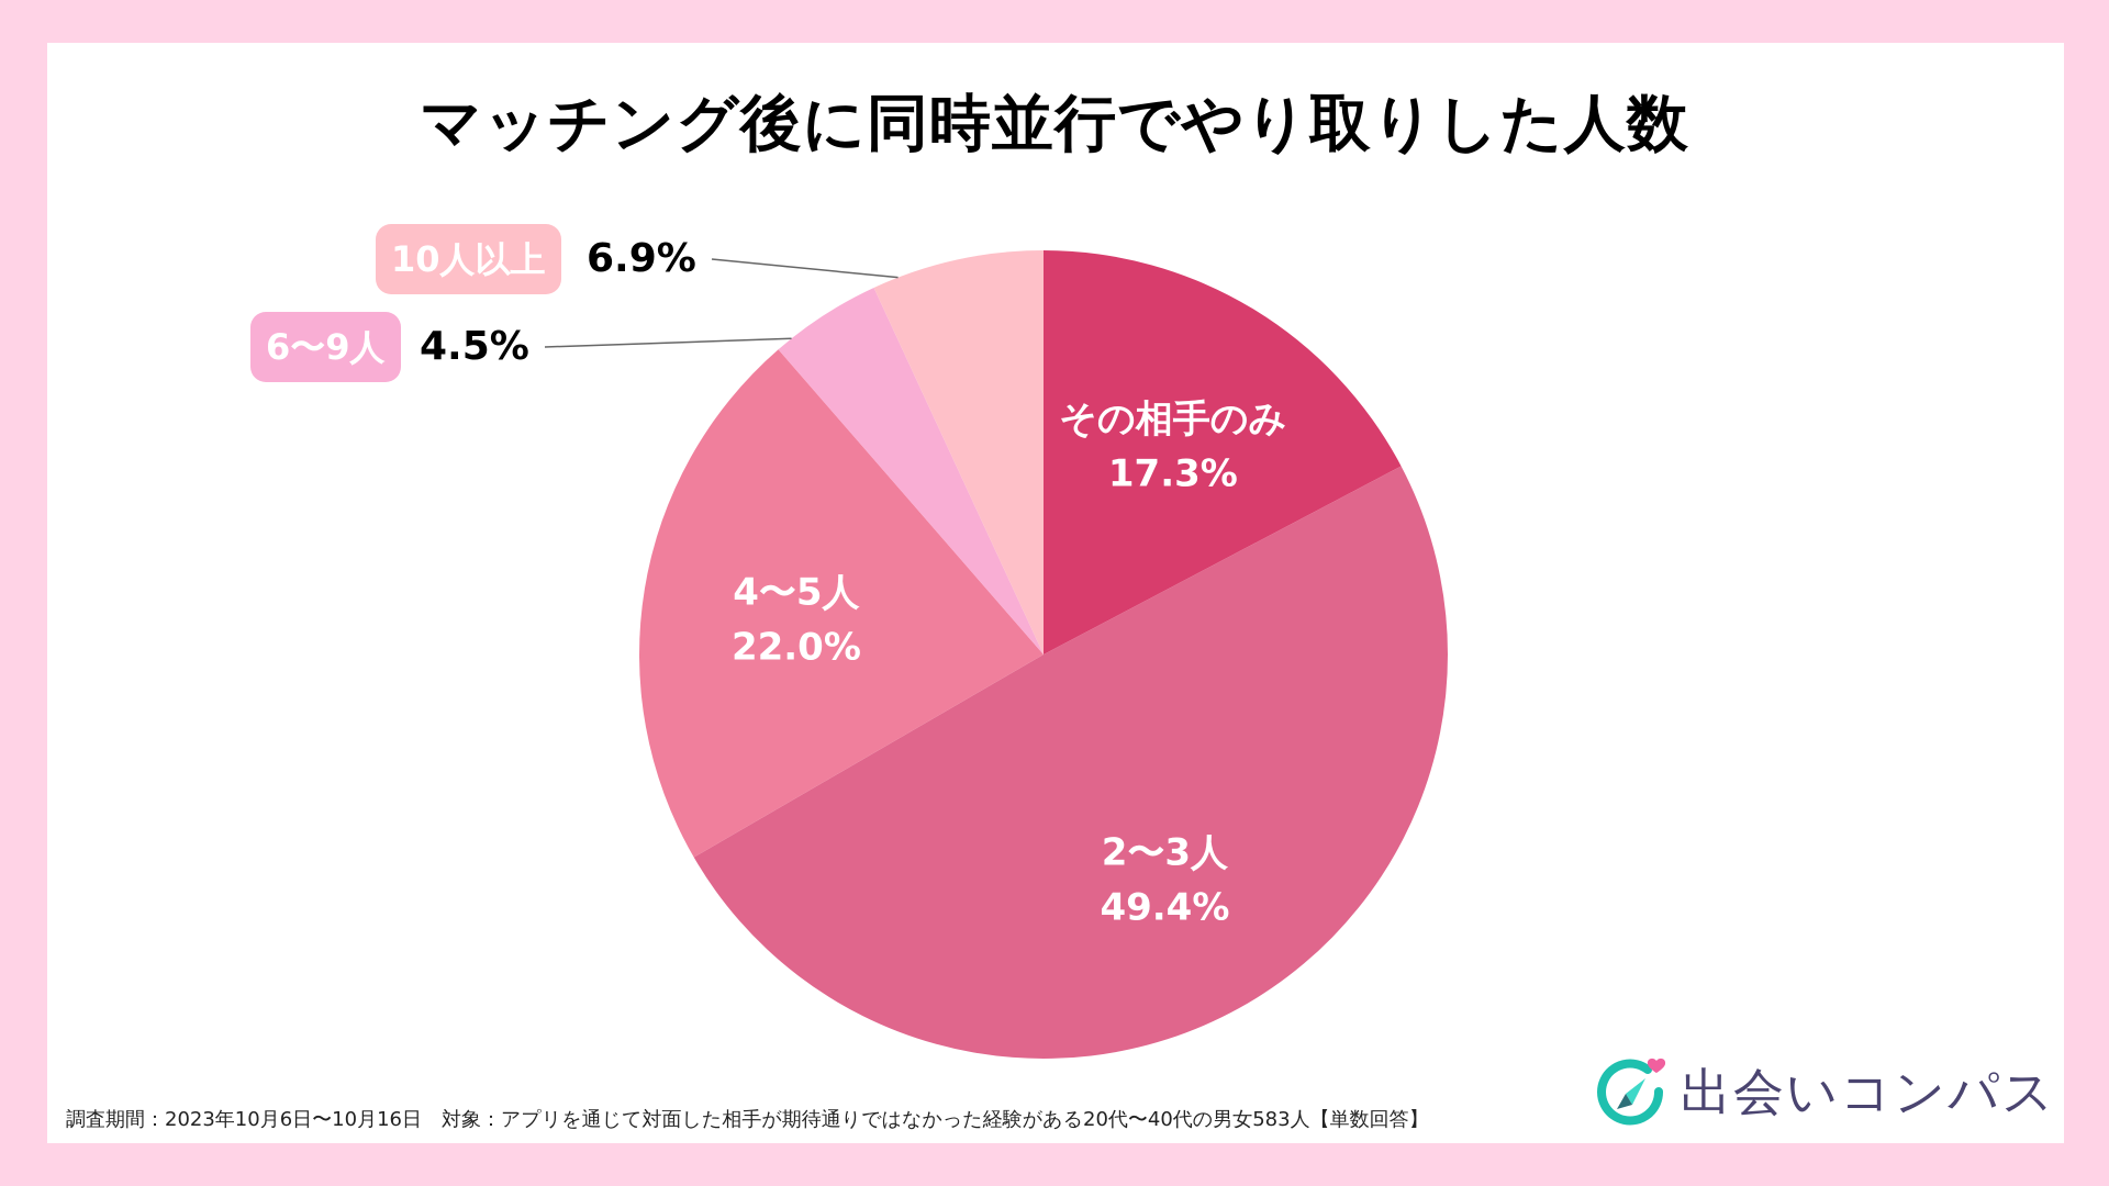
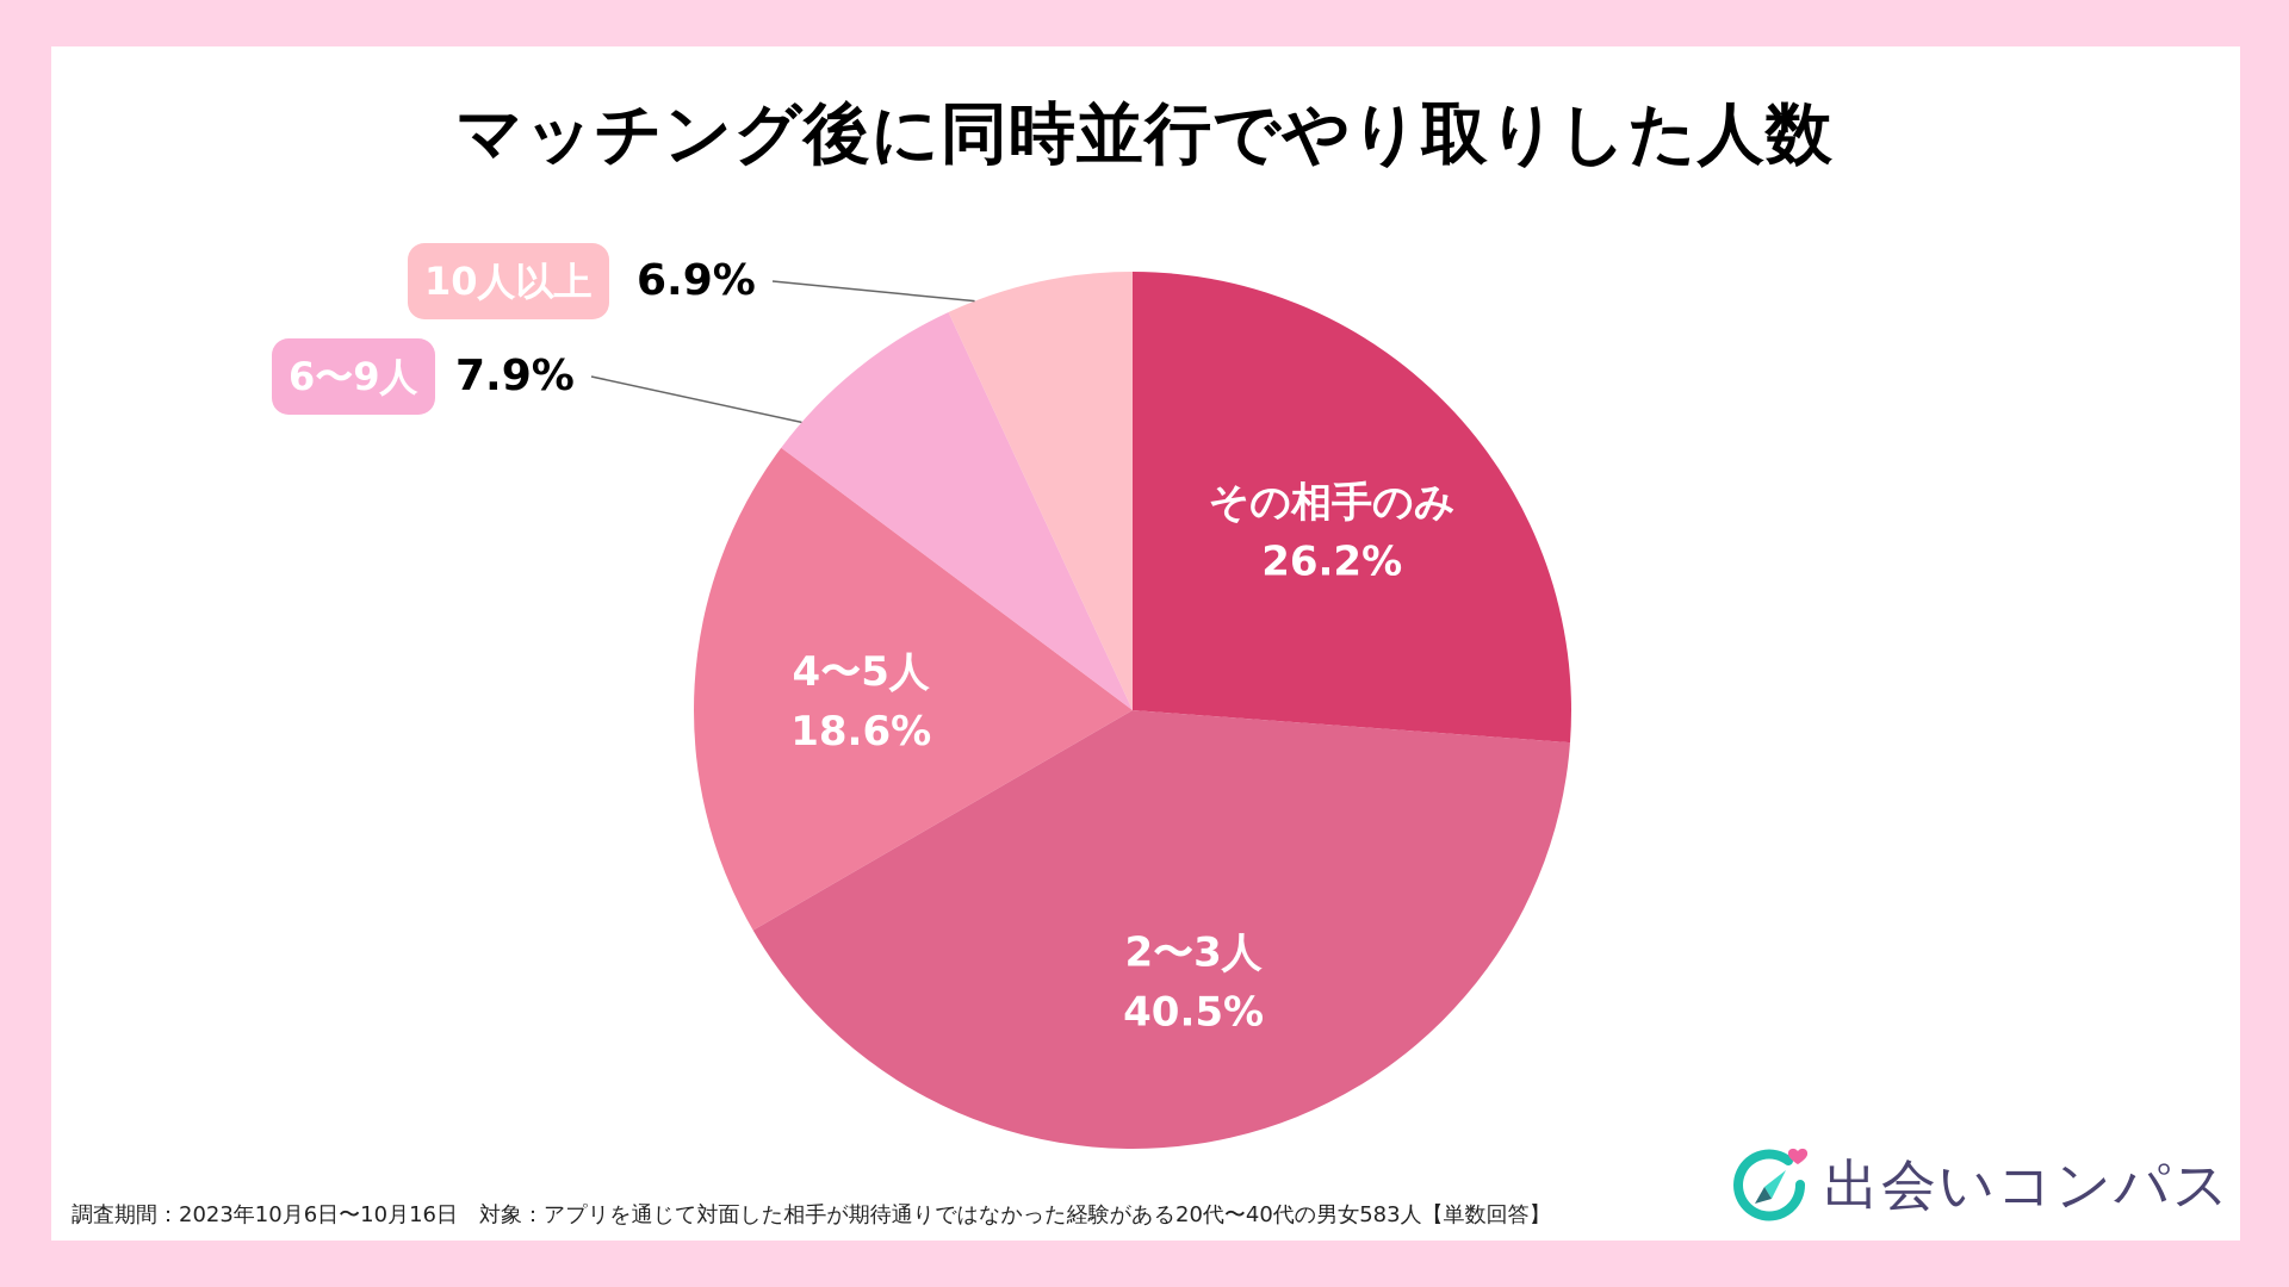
その相手のみ: 17.3% -> 26.2%
2〜3人: 49.4% -> 40.5%
4〜5人: 22.0% -> 18.6%
6〜9人: 4.5% -> 7.9%
